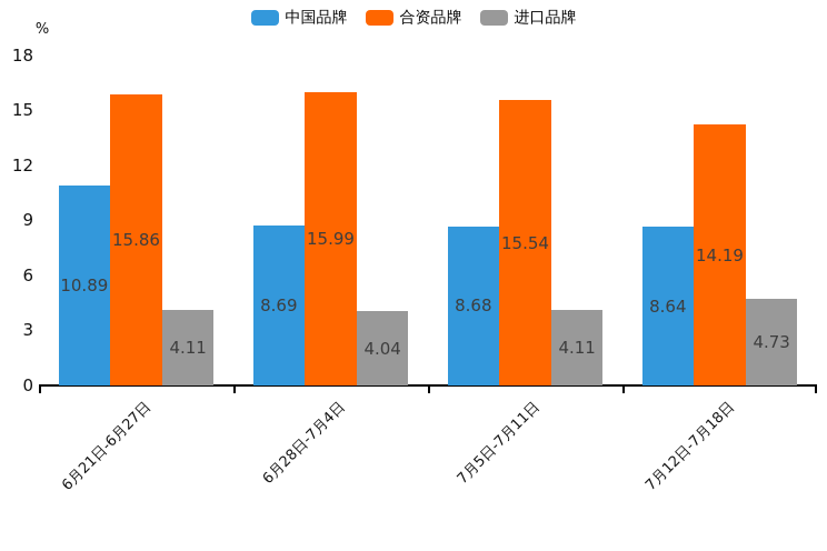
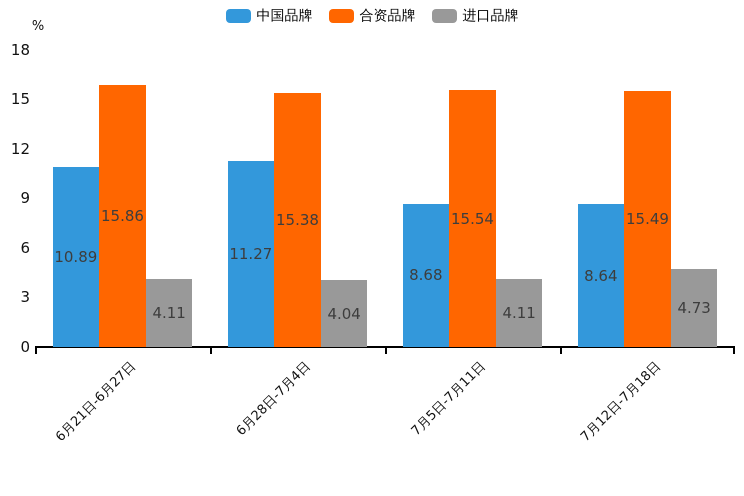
中国品牌/6月28日-7月4日: 8.69 -> 11.27
合资品牌/6月28日-7月4日: 15.99 -> 15.38
合资品牌/7月12日-7月18日: 14.19 -> 15.49
